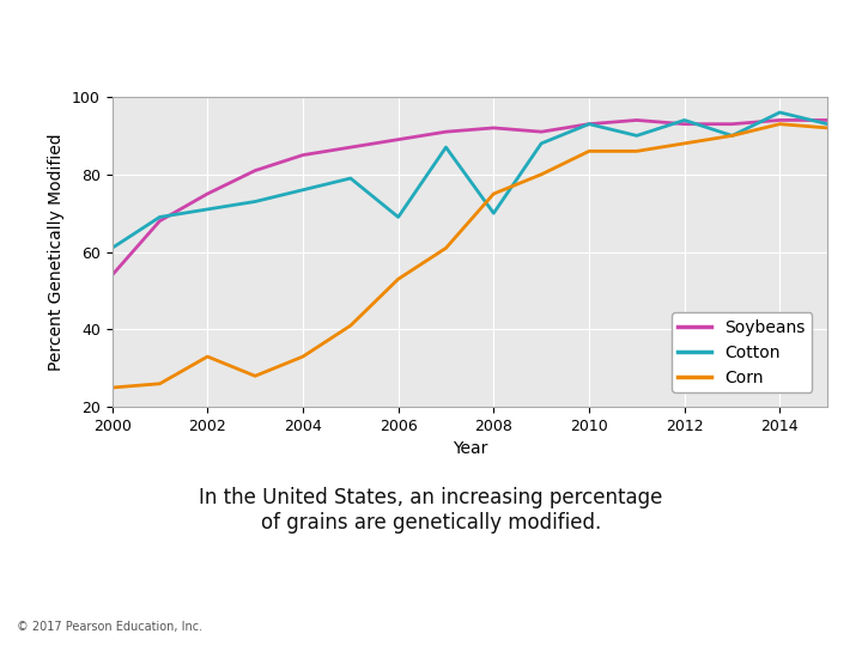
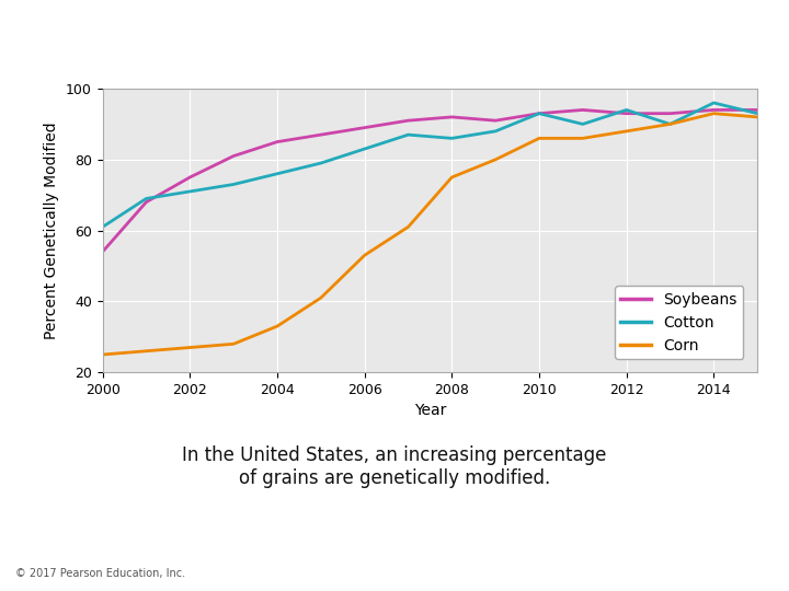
Corn/2002: 33 -> 27
Cotton/2006: 69 -> 83
Cotton/2008: 70 -> 86
